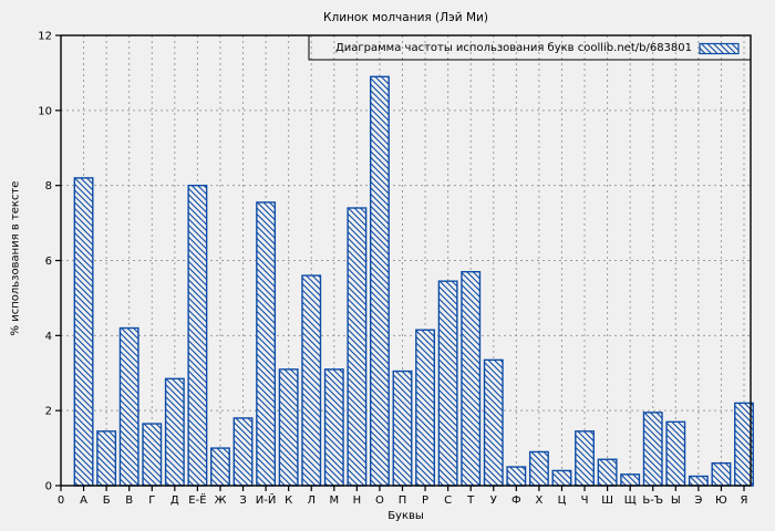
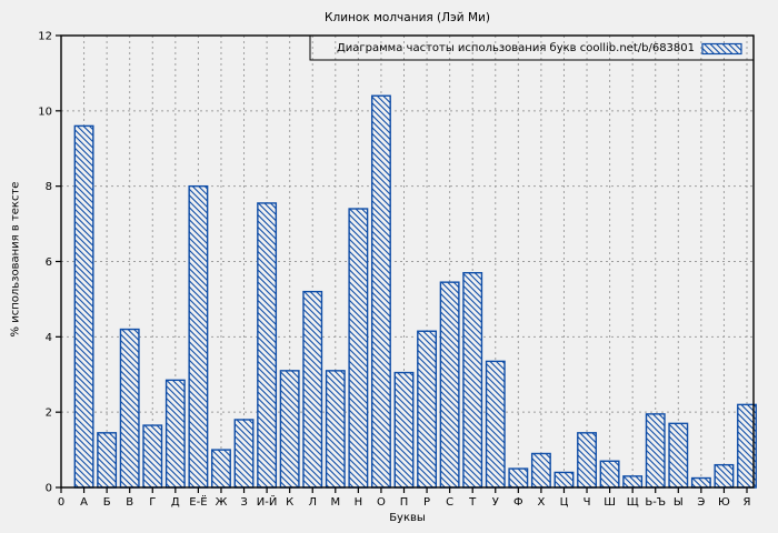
А: 8.2 -> 9.6
Л: 5.6 -> 5.2
О: 10.9 -> 10.4
